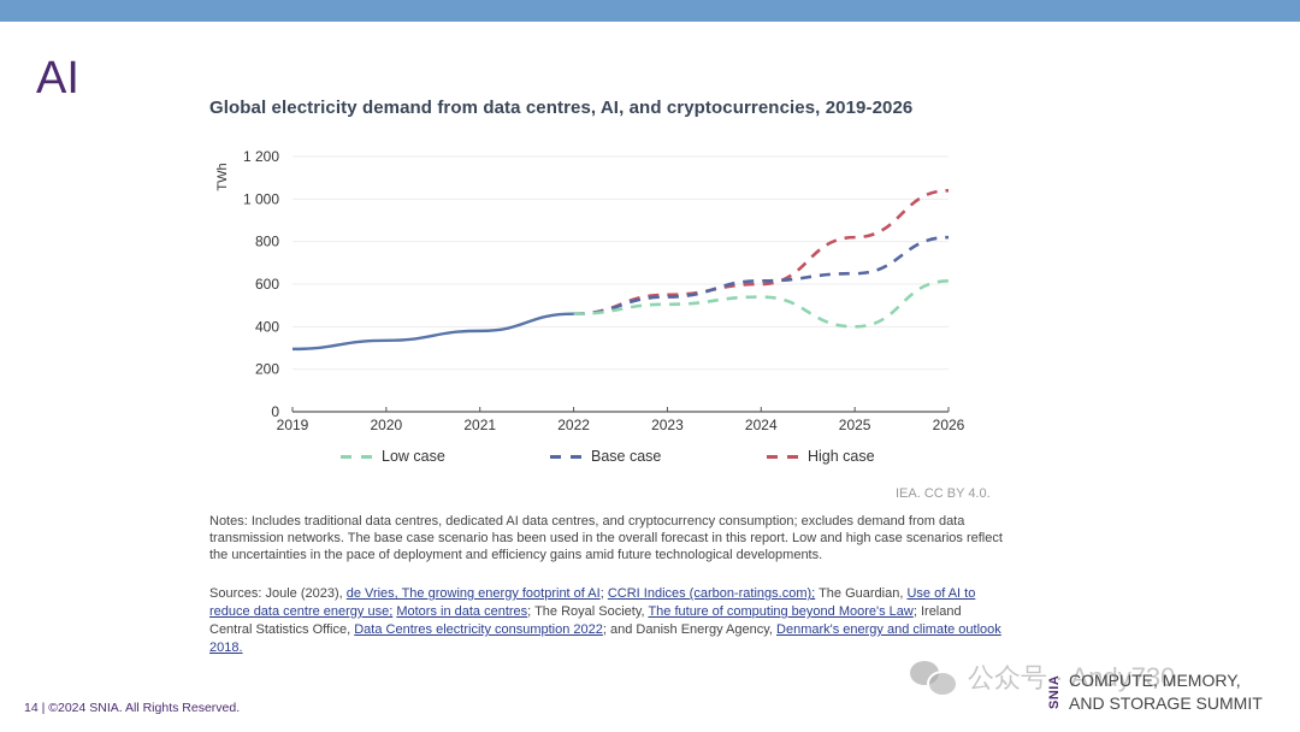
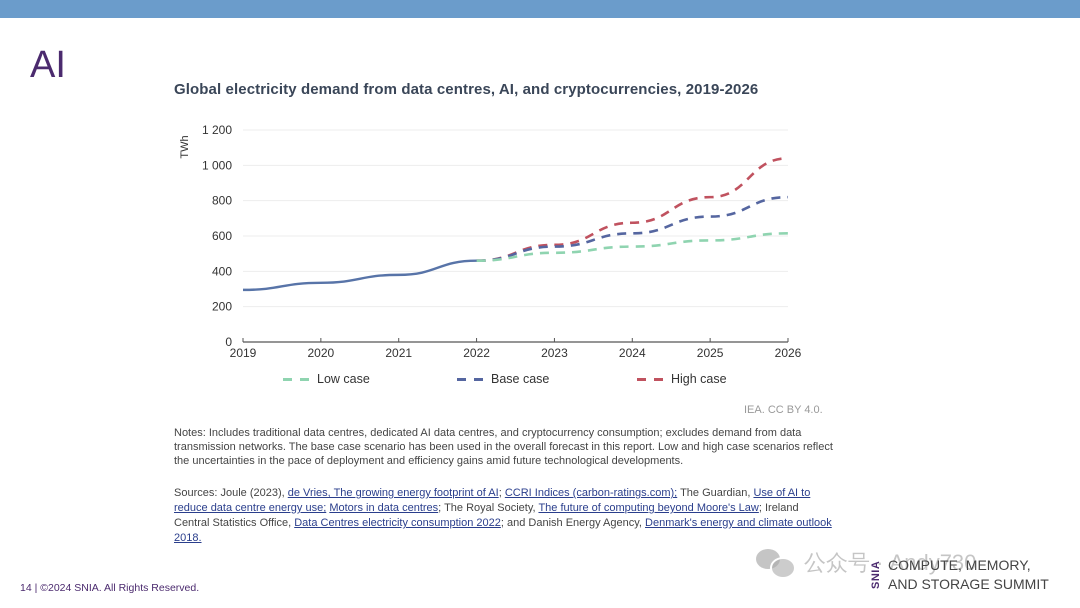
High case/2024: 600 -> 680
Low case/2025: 400 -> 580
Base case/2025: 650 -> 710
